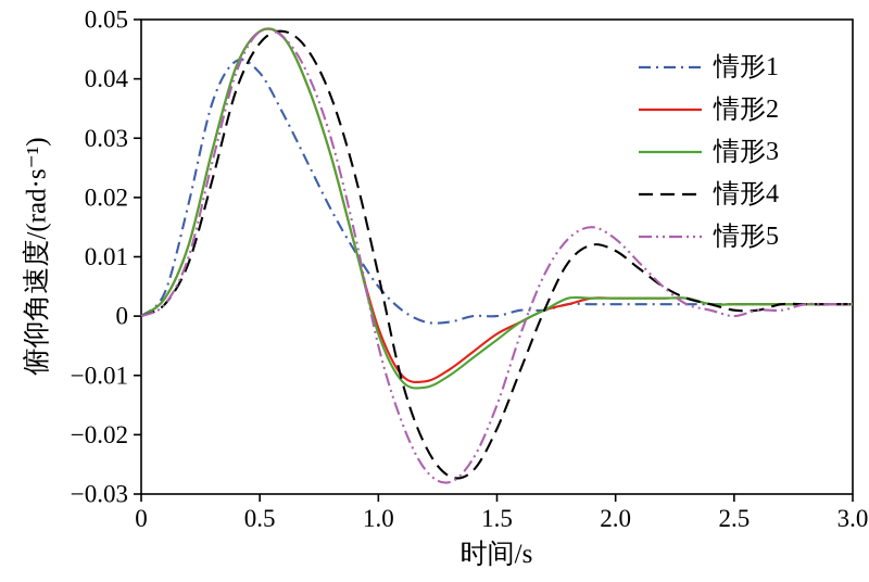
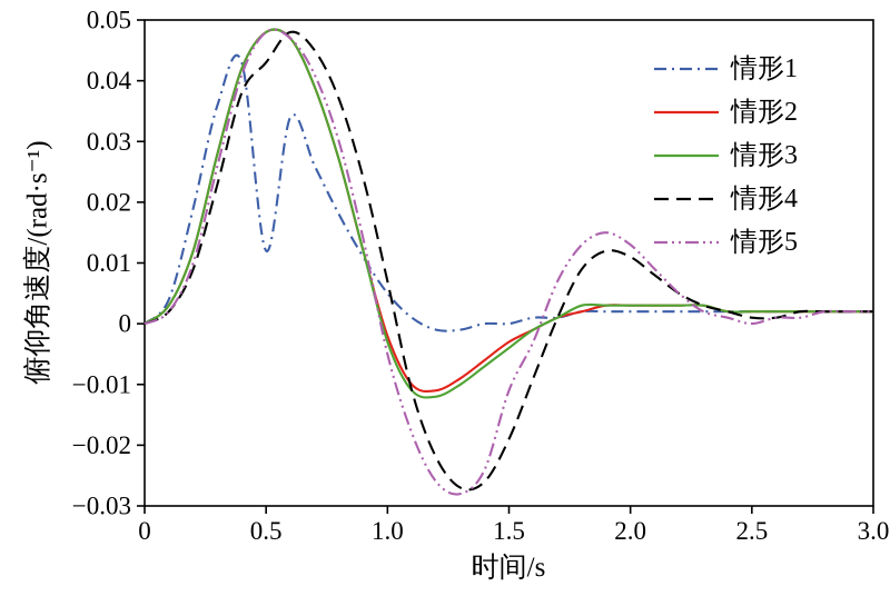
情形1/0.5: 0.041 -> 0.012
情形4/0.5: 0.046 -> 0.043
情形5/1.5: -0.015 -> -0.011
